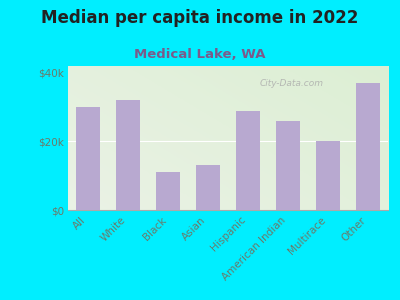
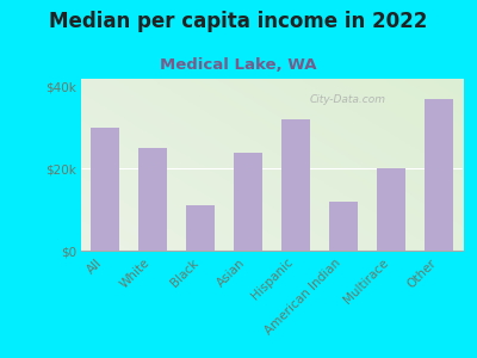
White: $32k -> $25k
Asian: $13k -> $24k
Hispanic: $29k -> $32k
American Indian: $26k -> $12k
